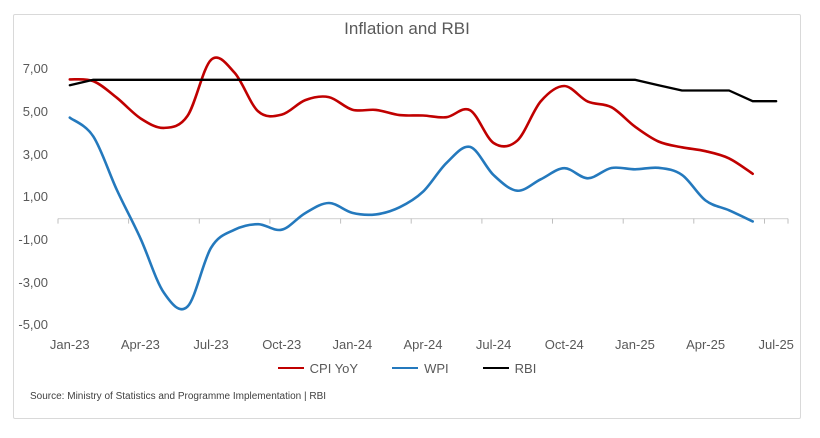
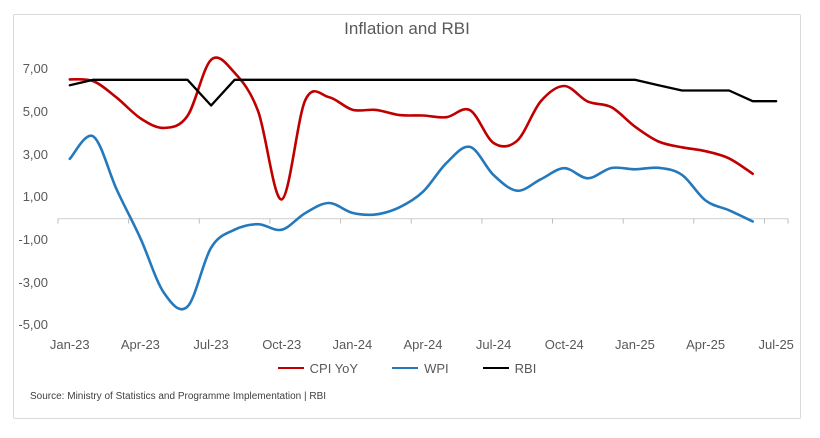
WPI/Jan-23: 4,7 -> 2,8
RBI/Jul-23: 6,5 -> 5,3
CPI YoY/Oct-23: 4,9 -> 0,9
